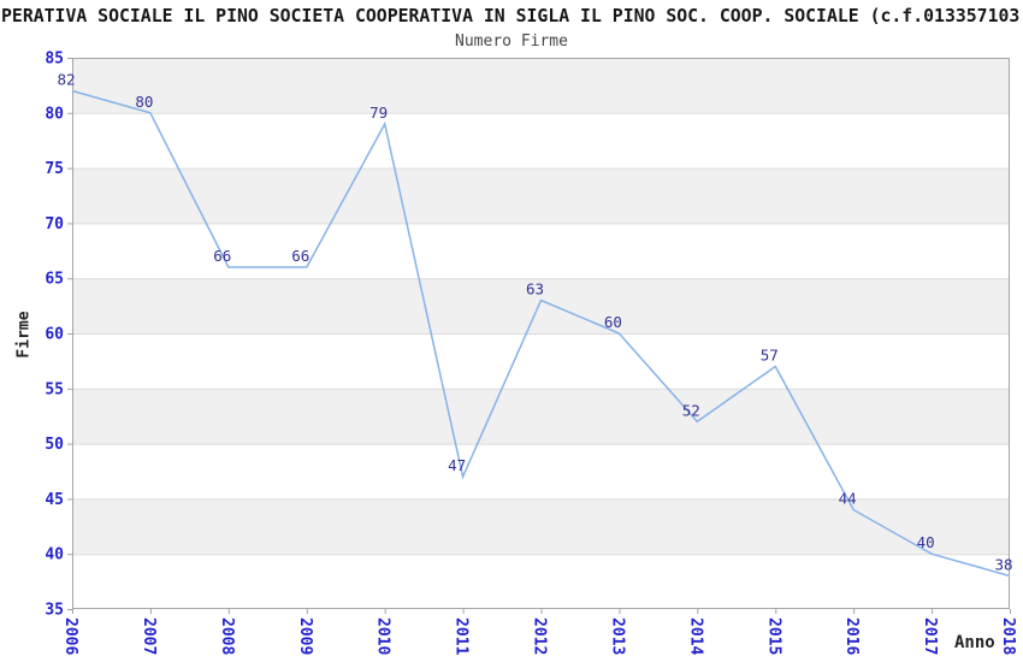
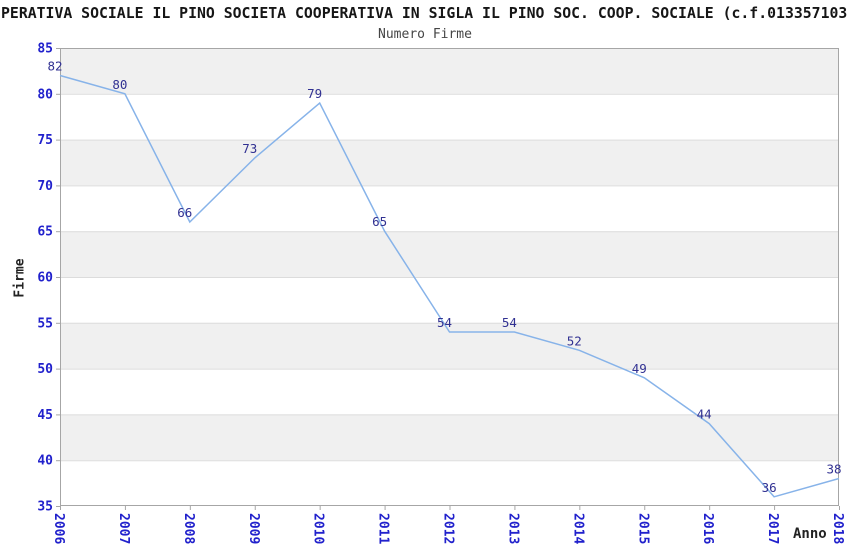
2009: 66 -> 73
2011: 47 -> 65
2012: 63 -> 54
2013: 60 -> 54
2015: 57 -> 49
2017: 40 -> 36
